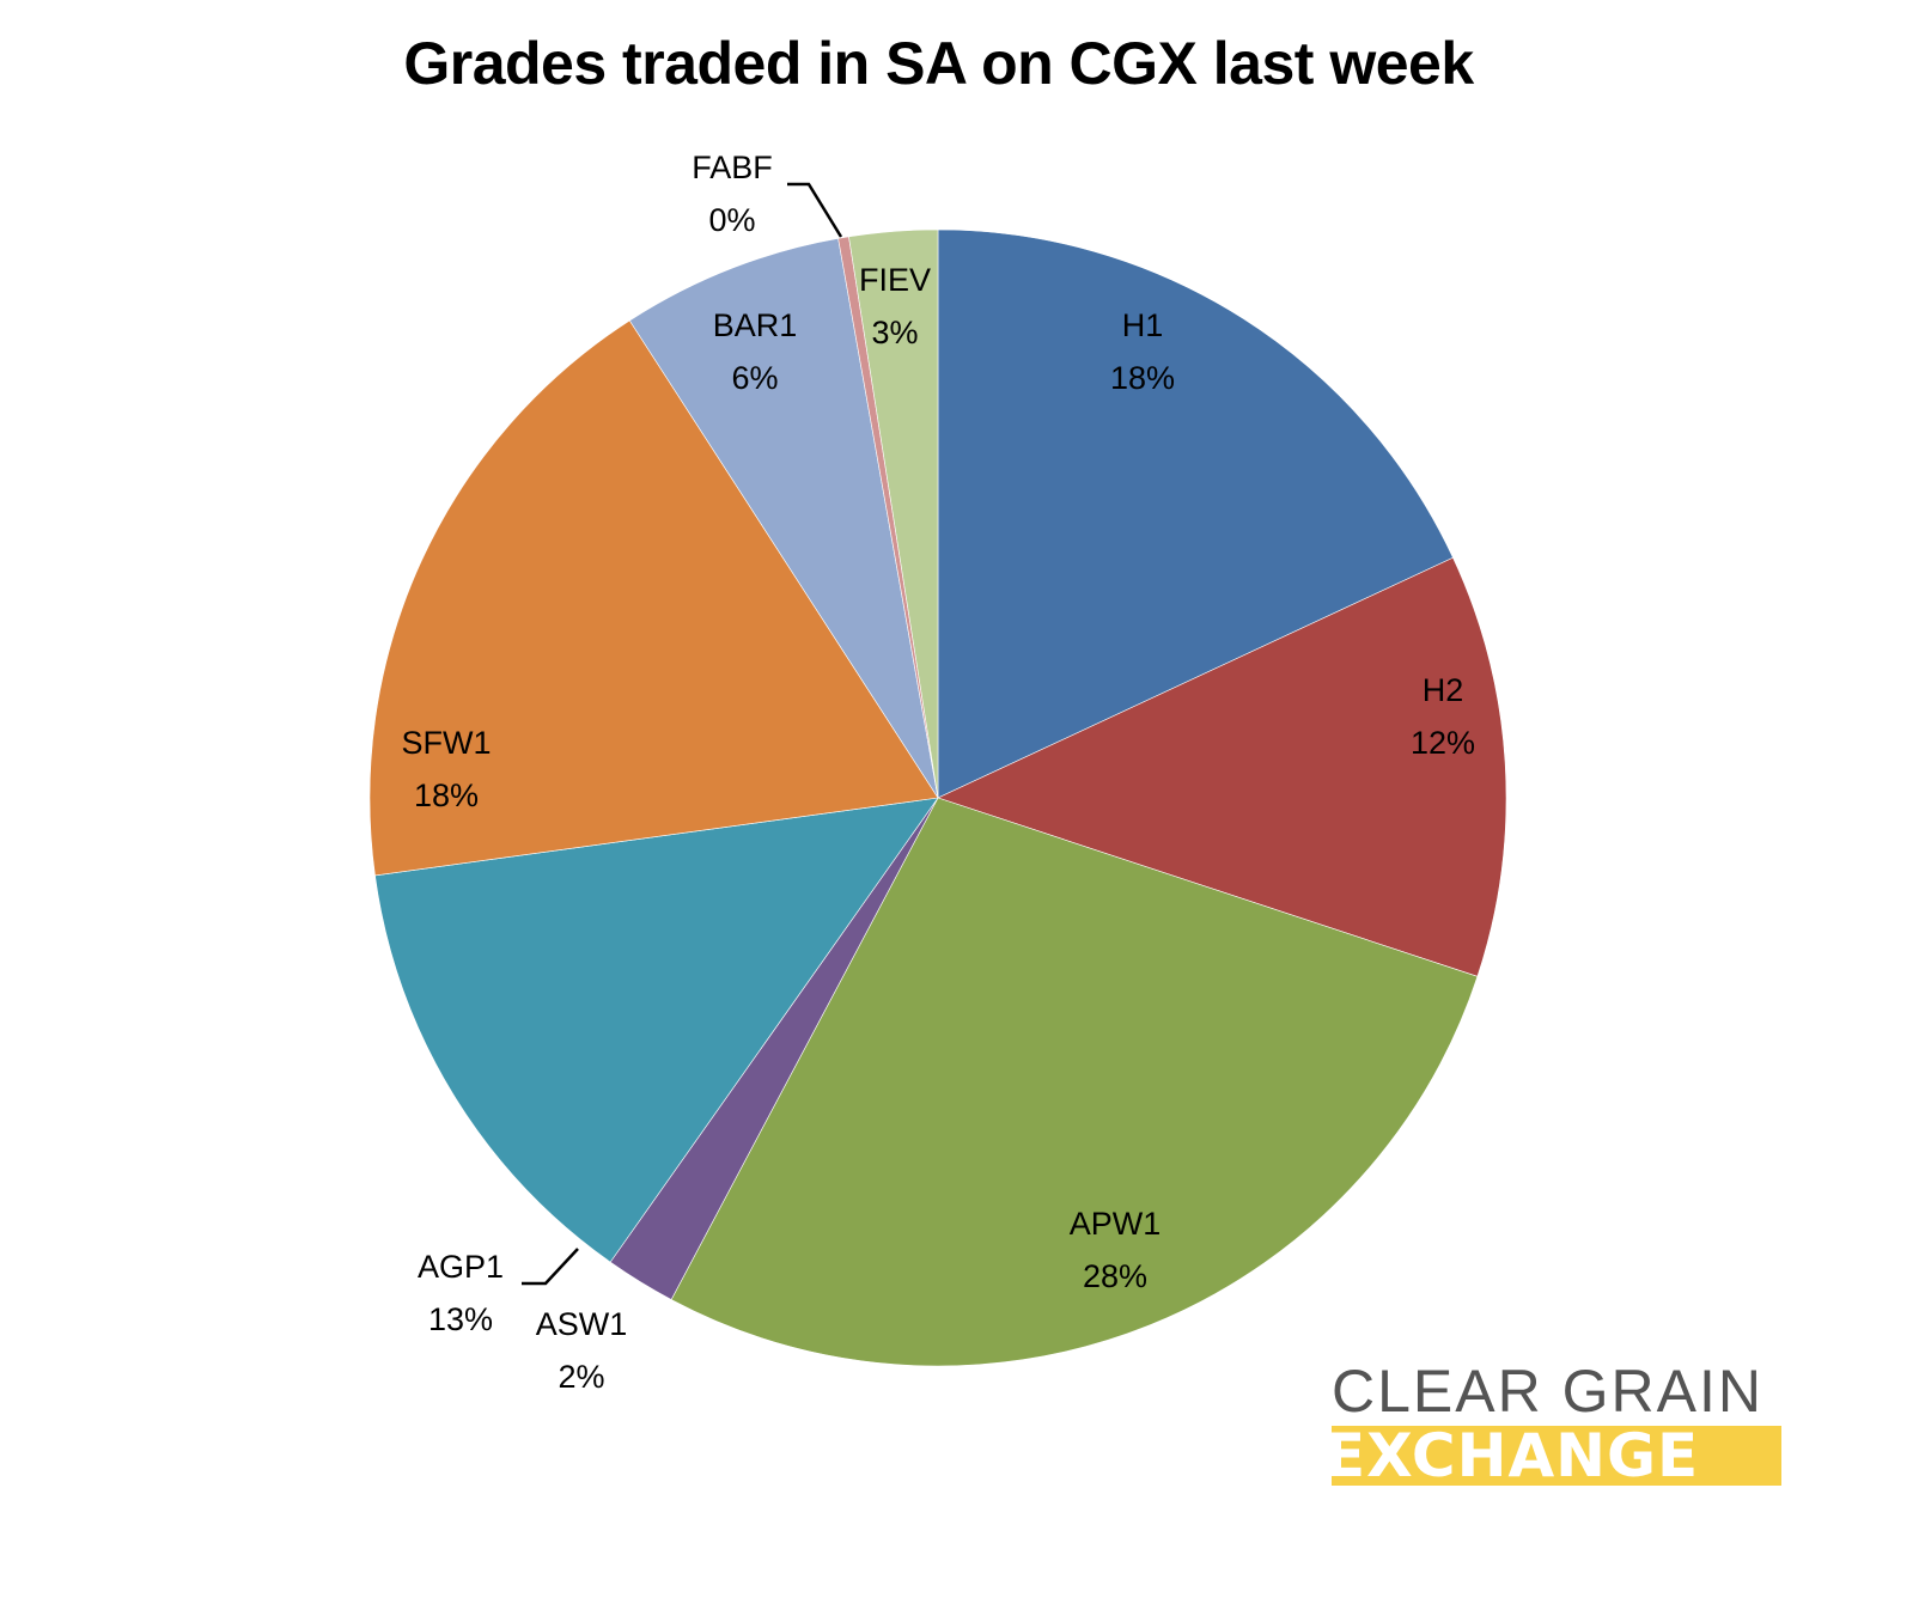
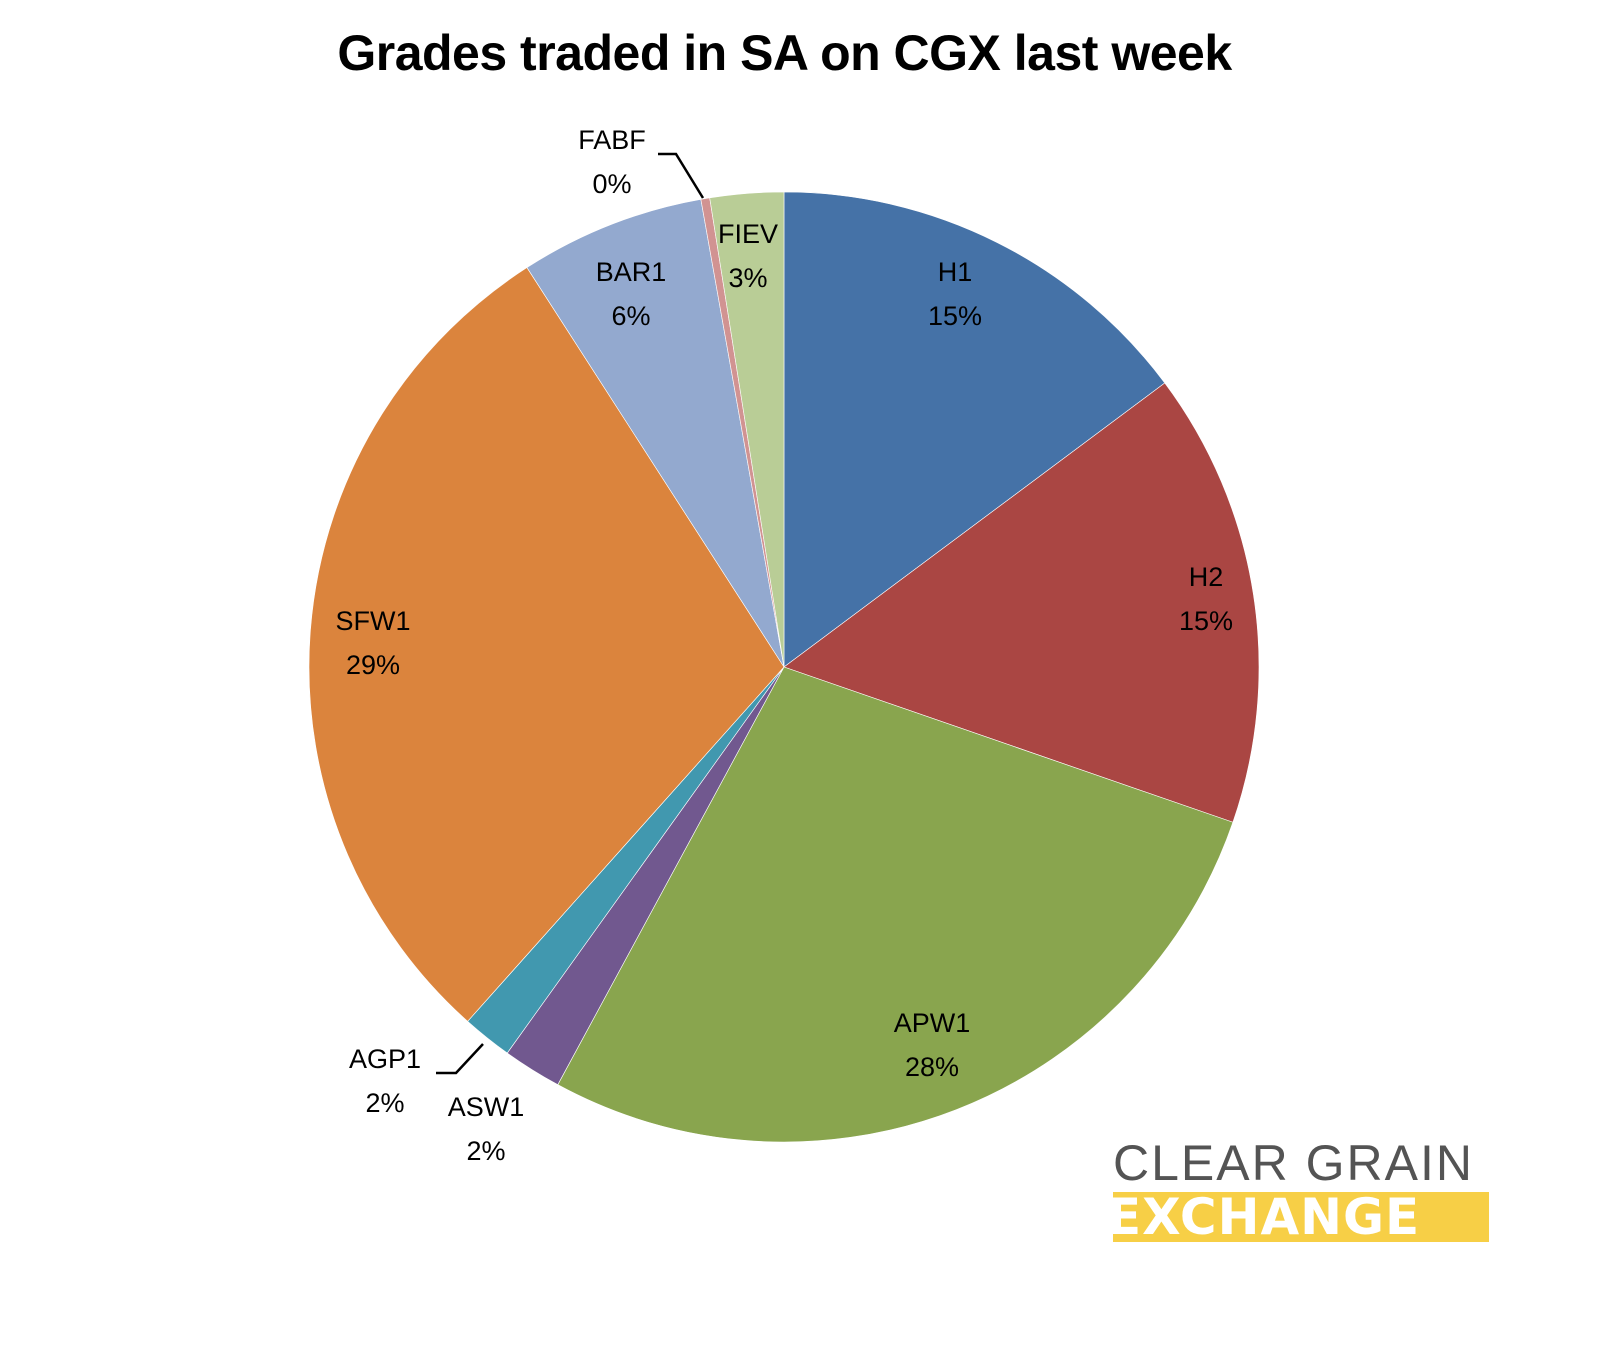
H1: 18% -> 15%
H2: 12% -> 15%
AGP1: 13% -> 2%
SFW1: 18% -> 29%
